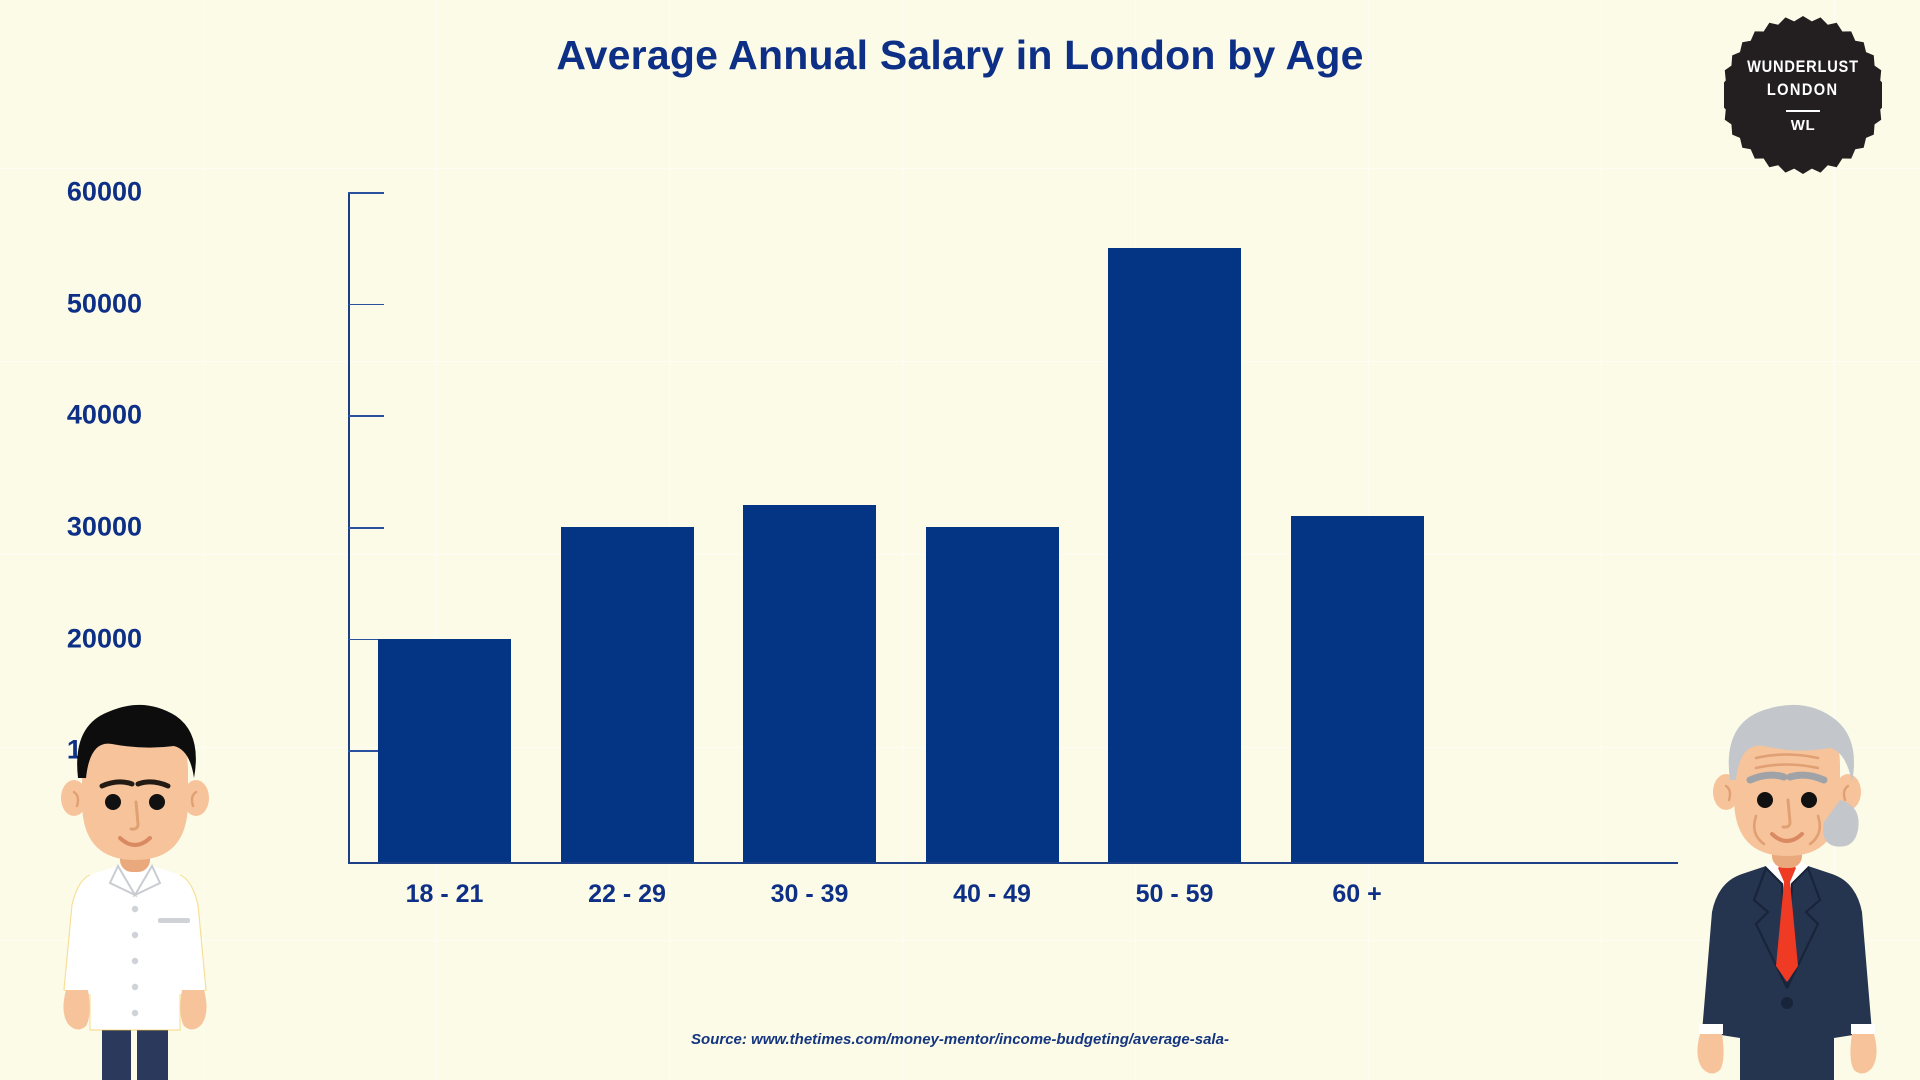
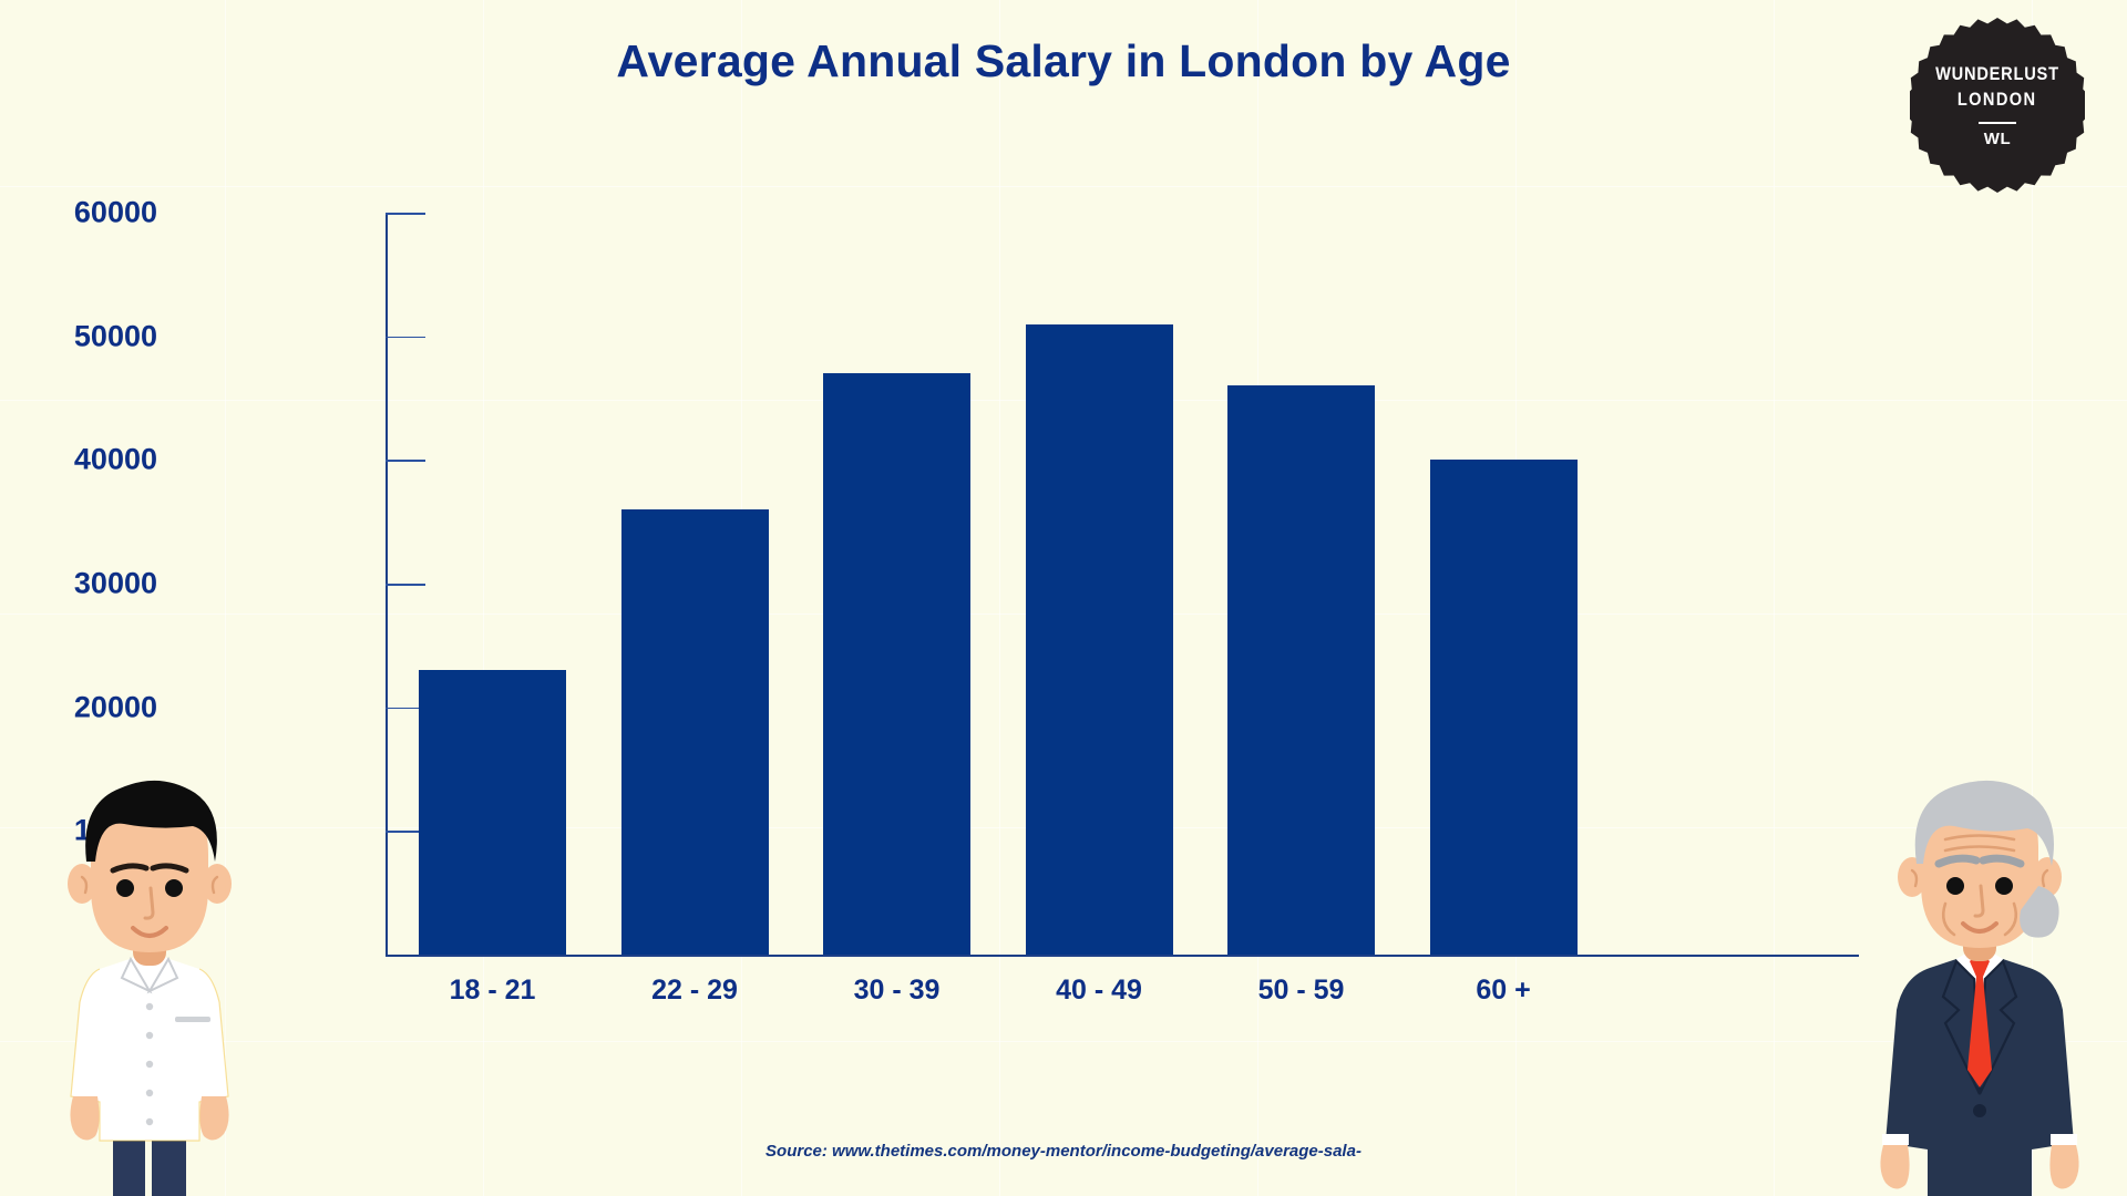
18 - 21: 20000 -> 23000
22 - 29: 30000 -> 36000
30 - 39: 32000 -> 47000
40 - 49: 30000 -> 51000
50 - 59: 55000 -> 46000
60 +: 31000 -> 40000
